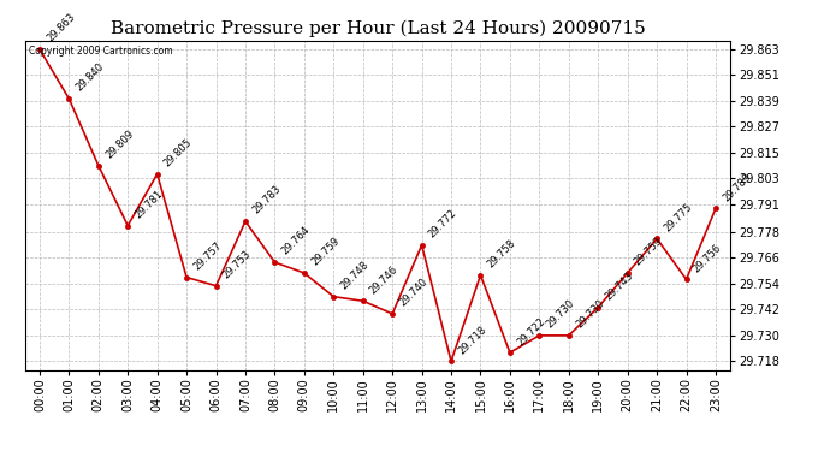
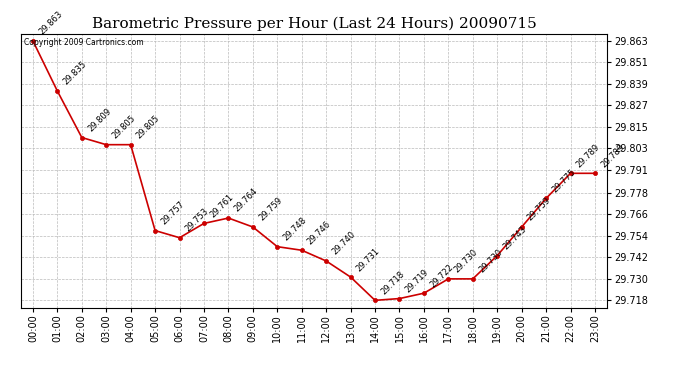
01:00: 29.840 -> 29.835
03:00: 29.781 -> 29.805
07:00: 29.783 -> 29.761
13:00: 29.772 -> 29.731
15:00: 29.758 -> 29.719
22:00: 29.756 -> 29.789
